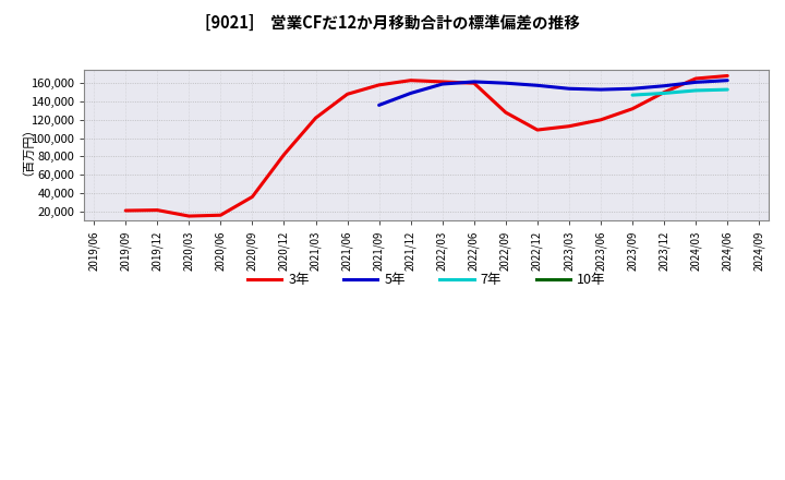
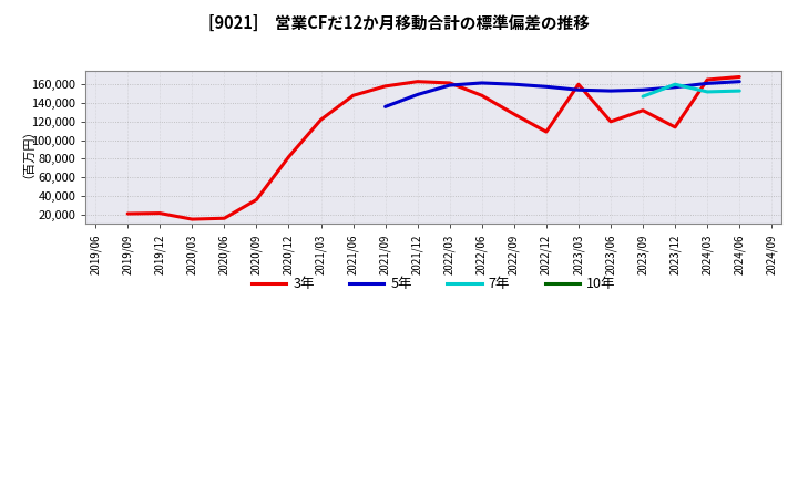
3年/2022/06: 160,000 -> 148,000
3年/2023/03: 113,000 -> 160,000
3年/2023/12: 150,000 -> 114,000
7年/2023/12: 149,000 -> 160,000
